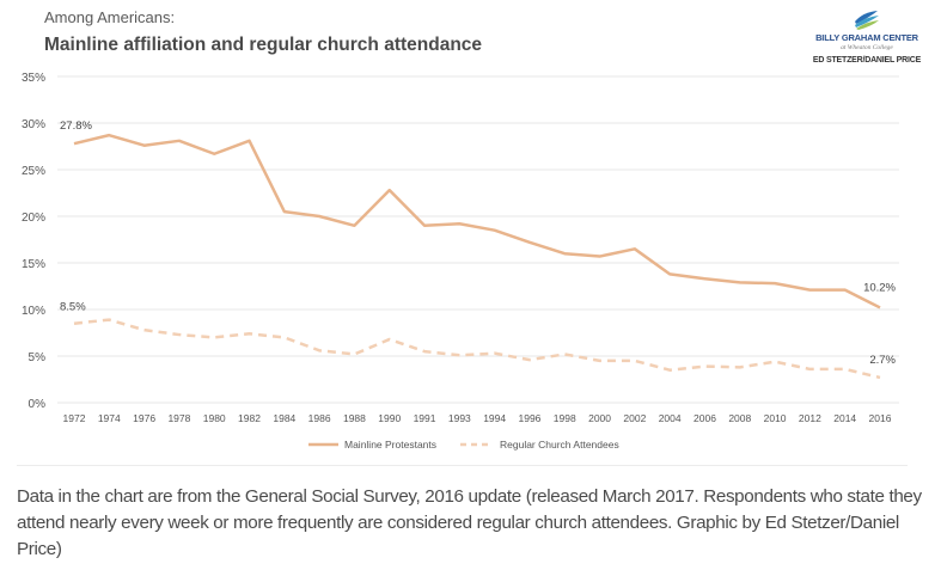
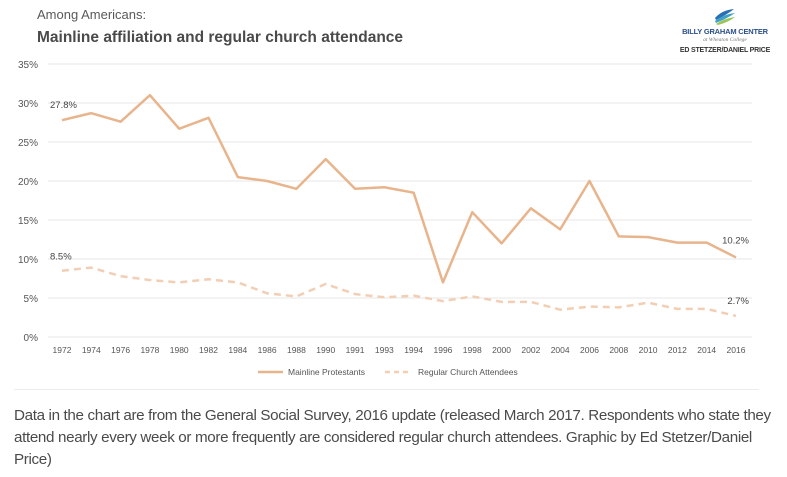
Mainline Protestants/1978: 28% -> 31%
Mainline Protestants/1996: 17% -> 7%
Mainline Protestants/2000: 16% -> 12%
Mainline Protestants/2006: 13% -> 20%
